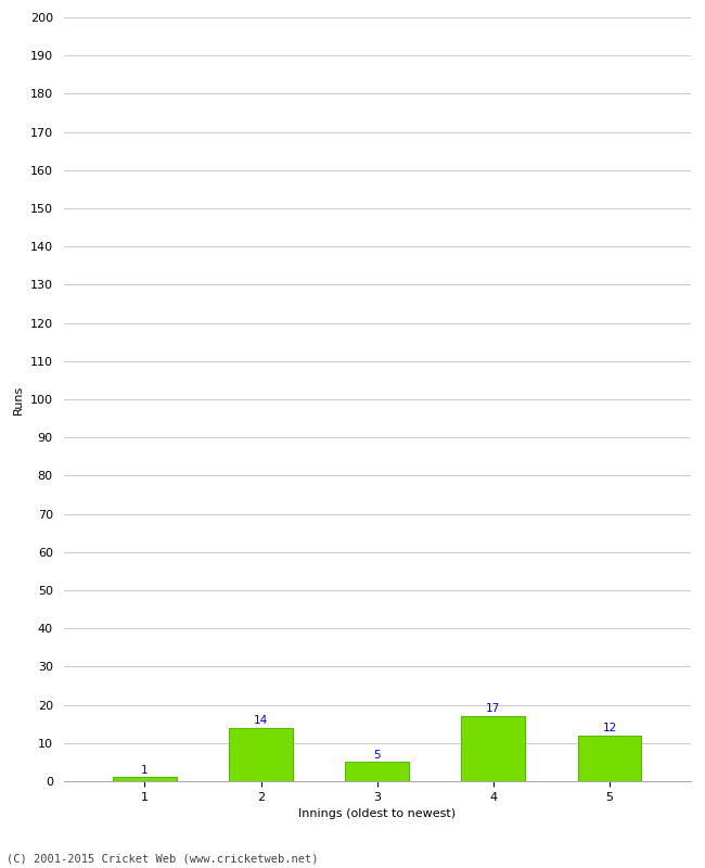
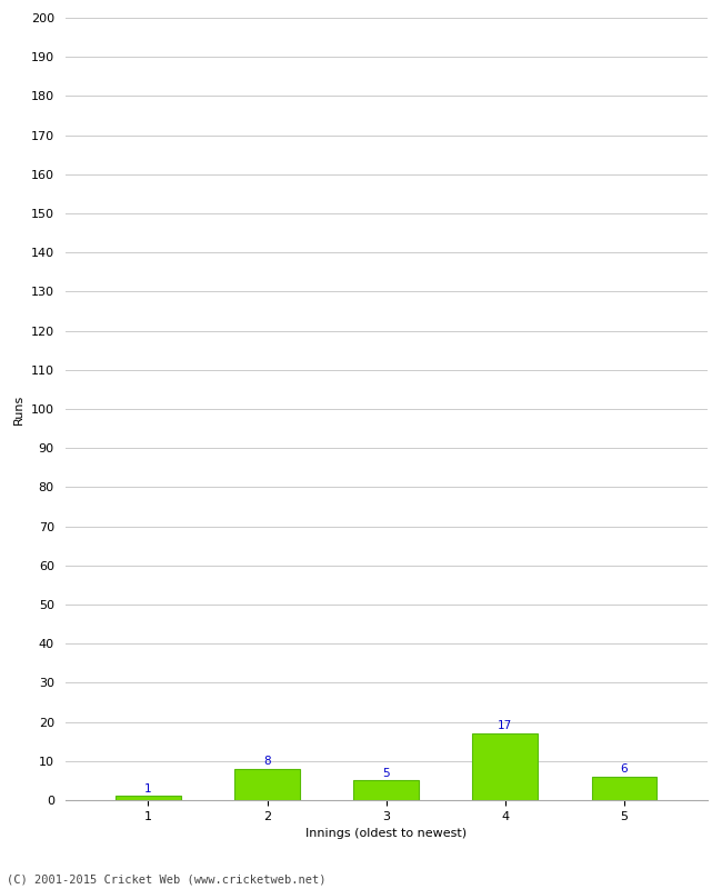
2: 14 -> 8
5: 12 -> 6
